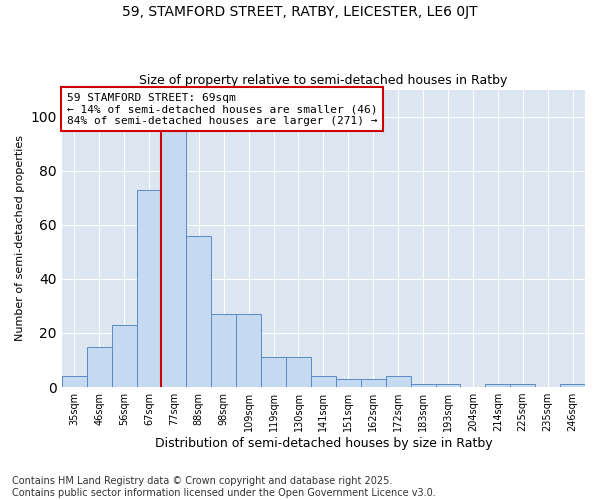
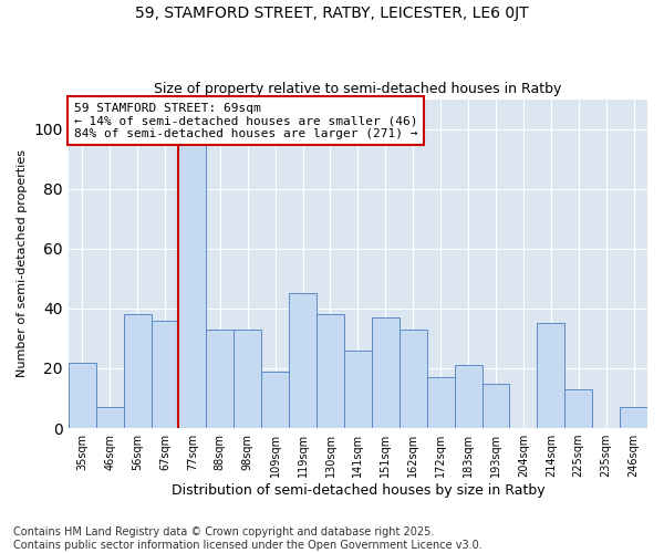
35sqm: 4 -> 22
46sqm: 15 -> 7
56sqm: 23 -> 38
67sqm: 73 -> 36
88sqm: 56 -> 33
98sqm: 27 -> 33
109sqm: 27 -> 19
119sqm: 11 -> 45
130sqm: 11 -> 38
141sqm: 4 -> 26
151sqm: 3 -> 37
162sqm: 3 -> 33
172sqm: 4 -> 17
183sqm: 1 -> 21
193sqm: 1 -> 15
214sqm: 1 -> 35
225sqm: 1 -> 13
246sqm: 1 -> 7
